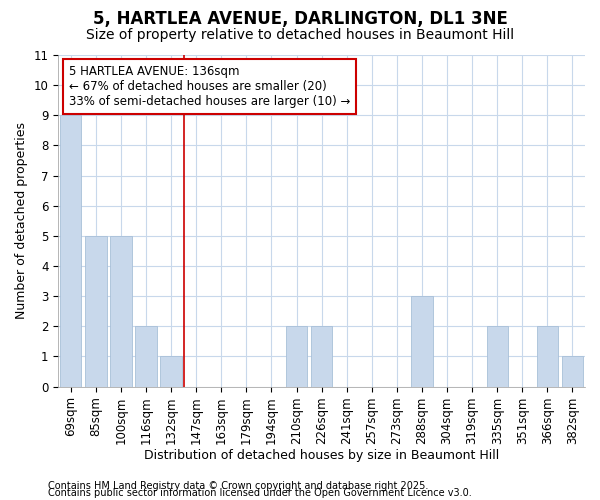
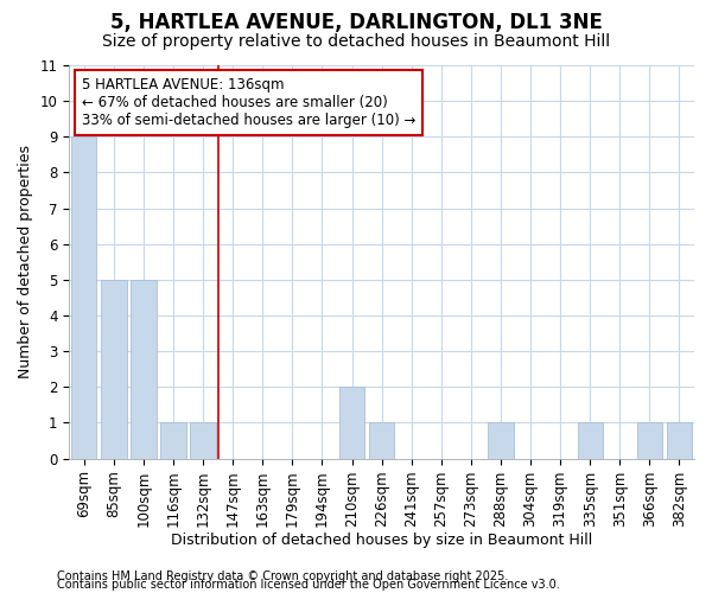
116sqm: 2 -> 1
226sqm: 2 -> 1
288sqm: 3 -> 1
335sqm: 2 -> 1
366sqm: 2 -> 1
